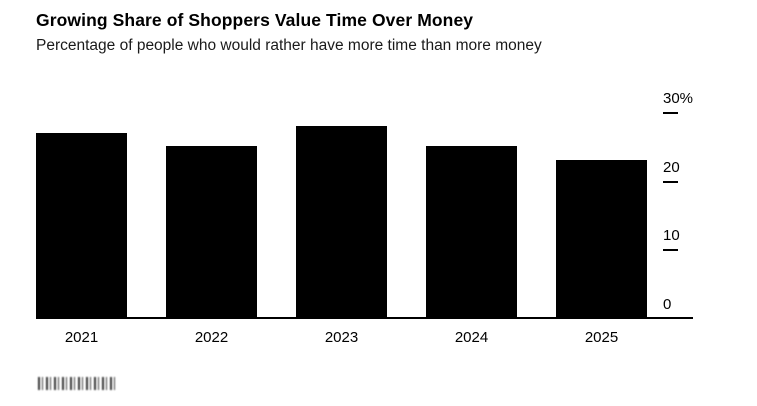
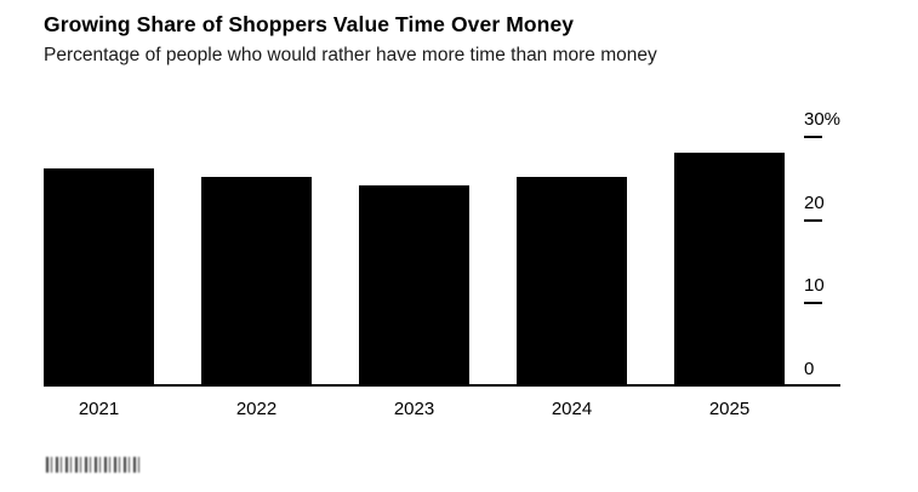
2021: 27% -> 26%
2023: 28% -> 24%
2025: 23% -> 28%
